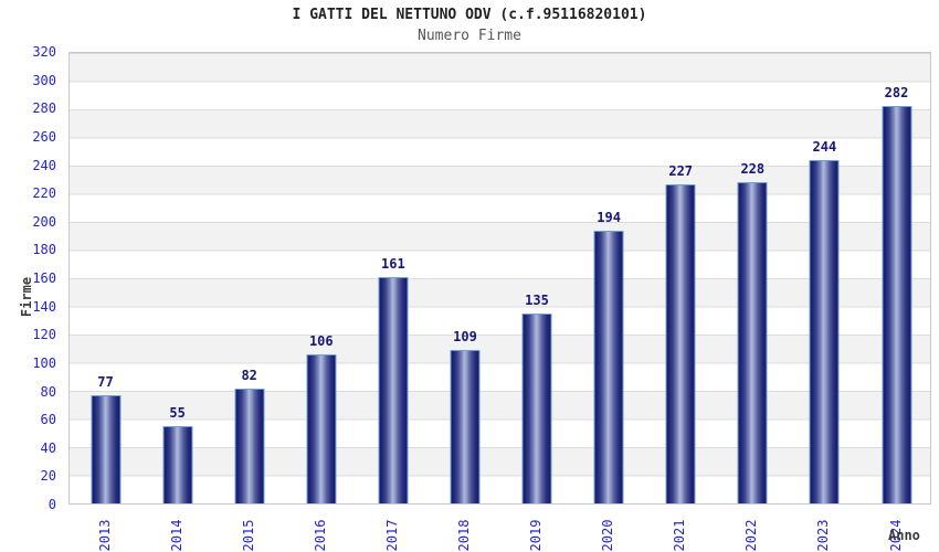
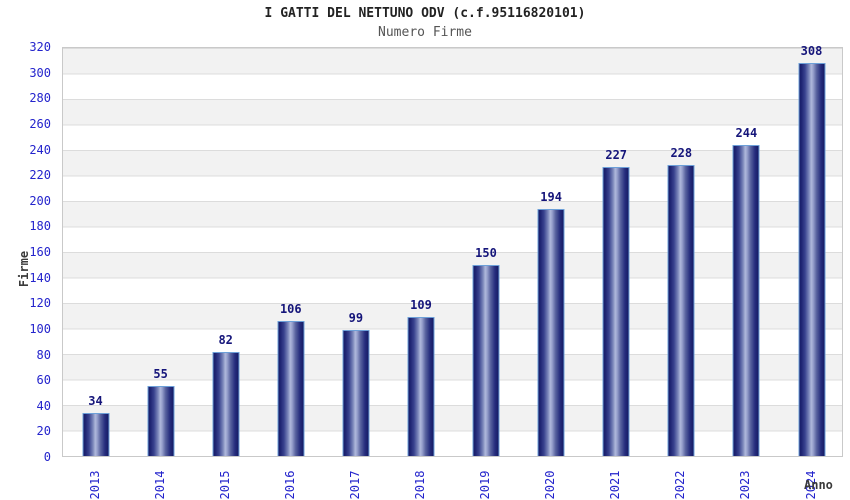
2013: 77 -> 34
2017: 161 -> 99
2019: 135 -> 150
2024: 282 -> 308
